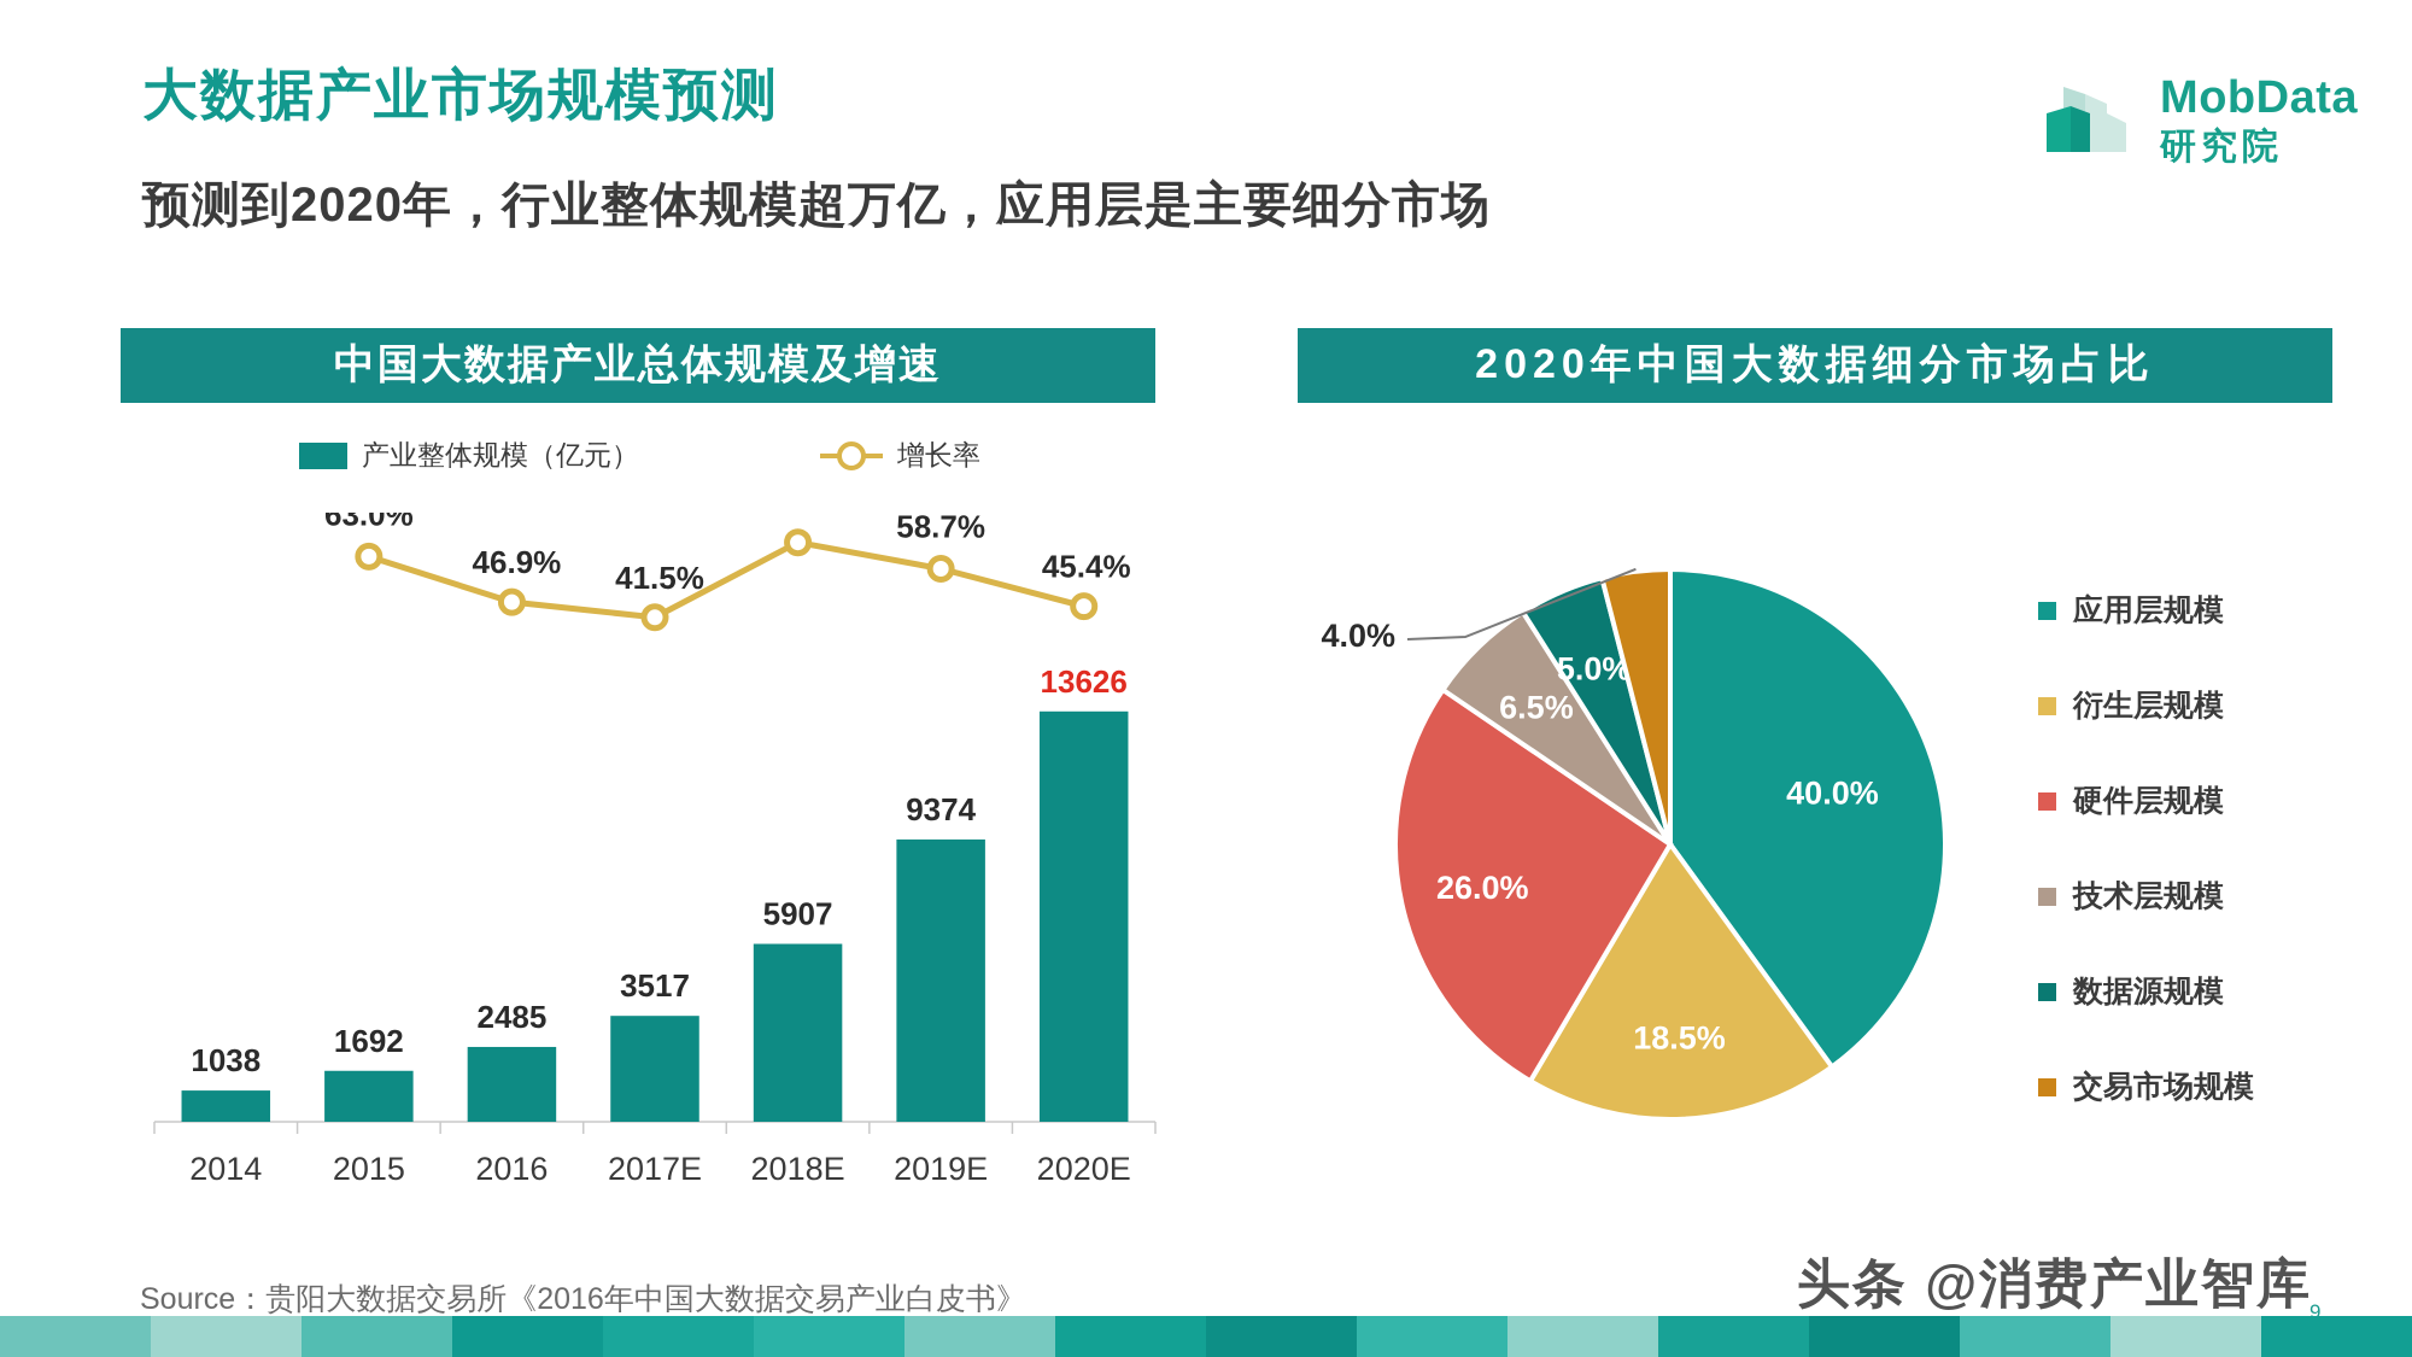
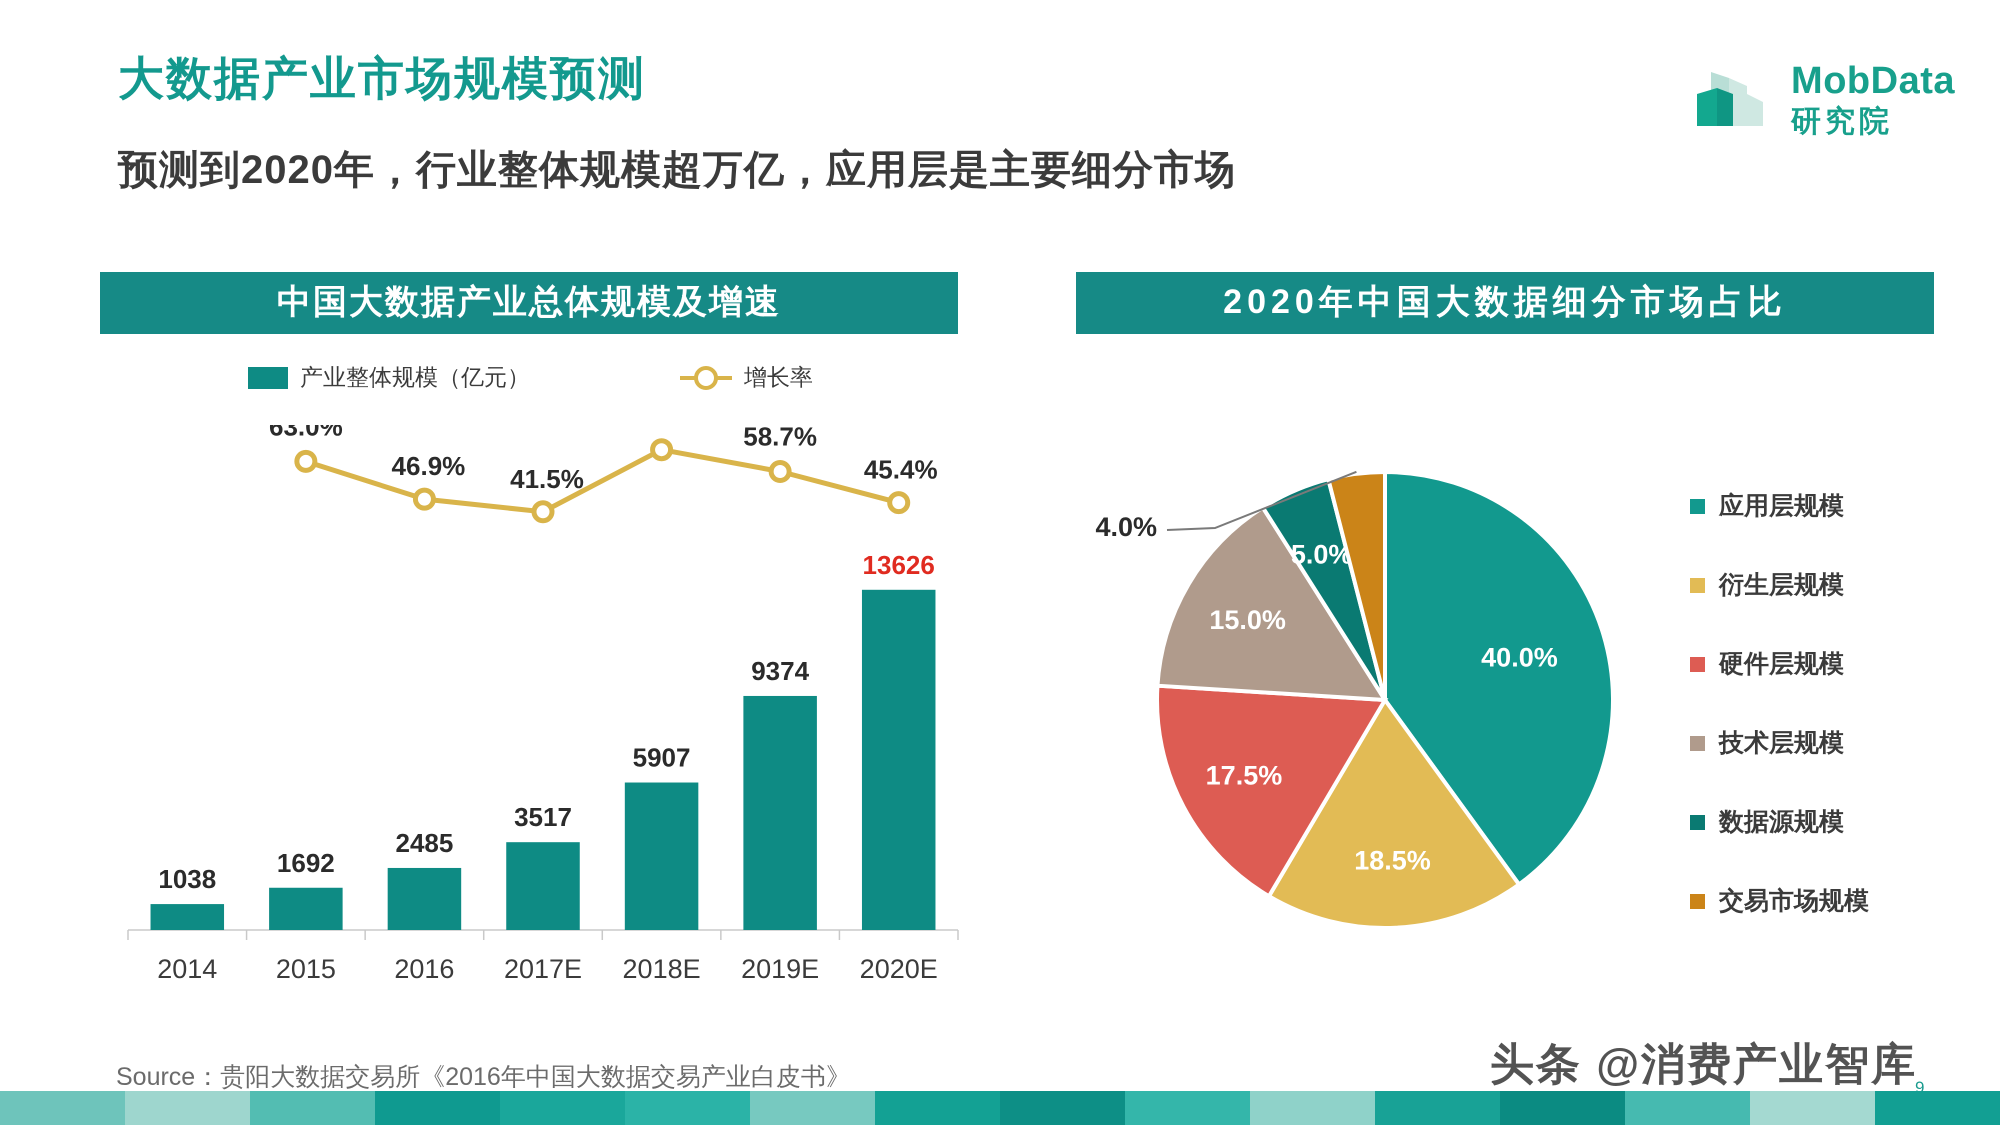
2020年中国大数据细分市场占比/硬件层规模: 26.0% -> 17.5%
2020年中国大数据细分市场占比/技术层规模: 6.5% -> 15.0%
